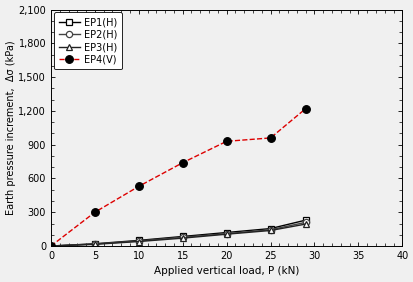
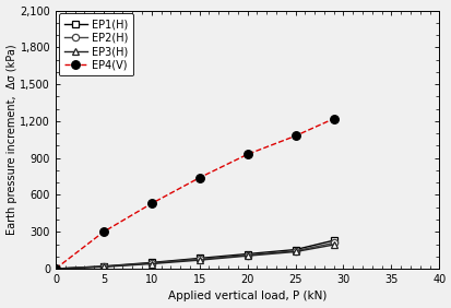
EP4(V)/25: 960 -> 1,080
